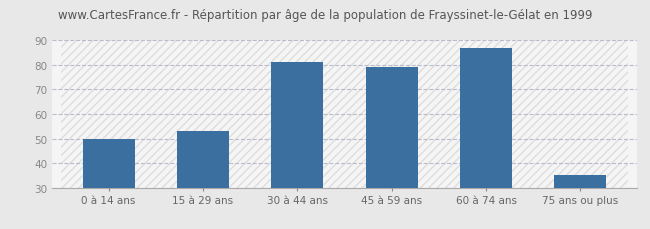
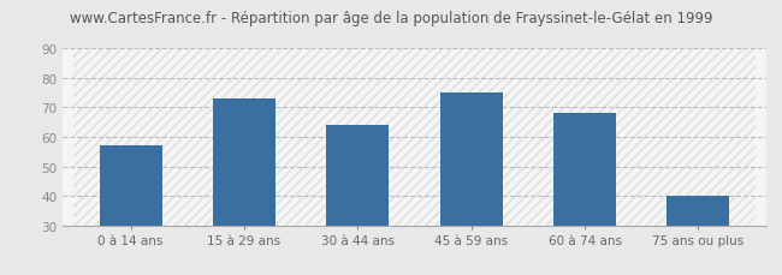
0 à 14 ans: 50 -> 57
15 à 29 ans: 53 -> 73
30 à 44 ans: 81 -> 64
45 à 59 ans: 79 -> 75
60 à 74 ans: 87 -> 68
75 ans ou plus: 35 -> 40
